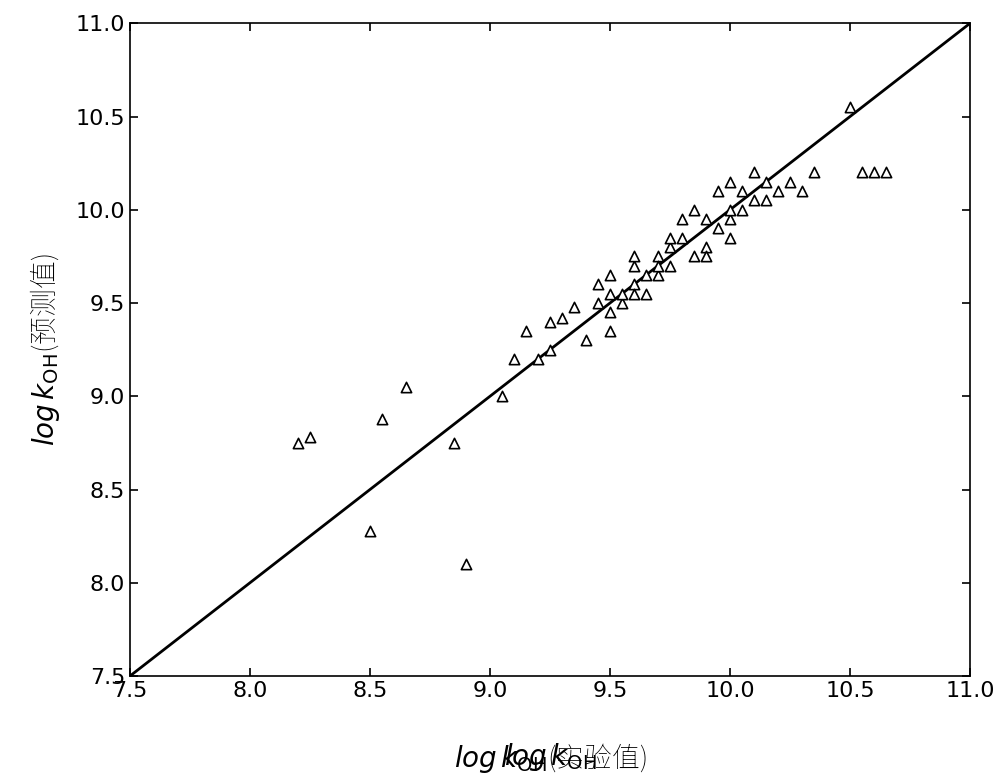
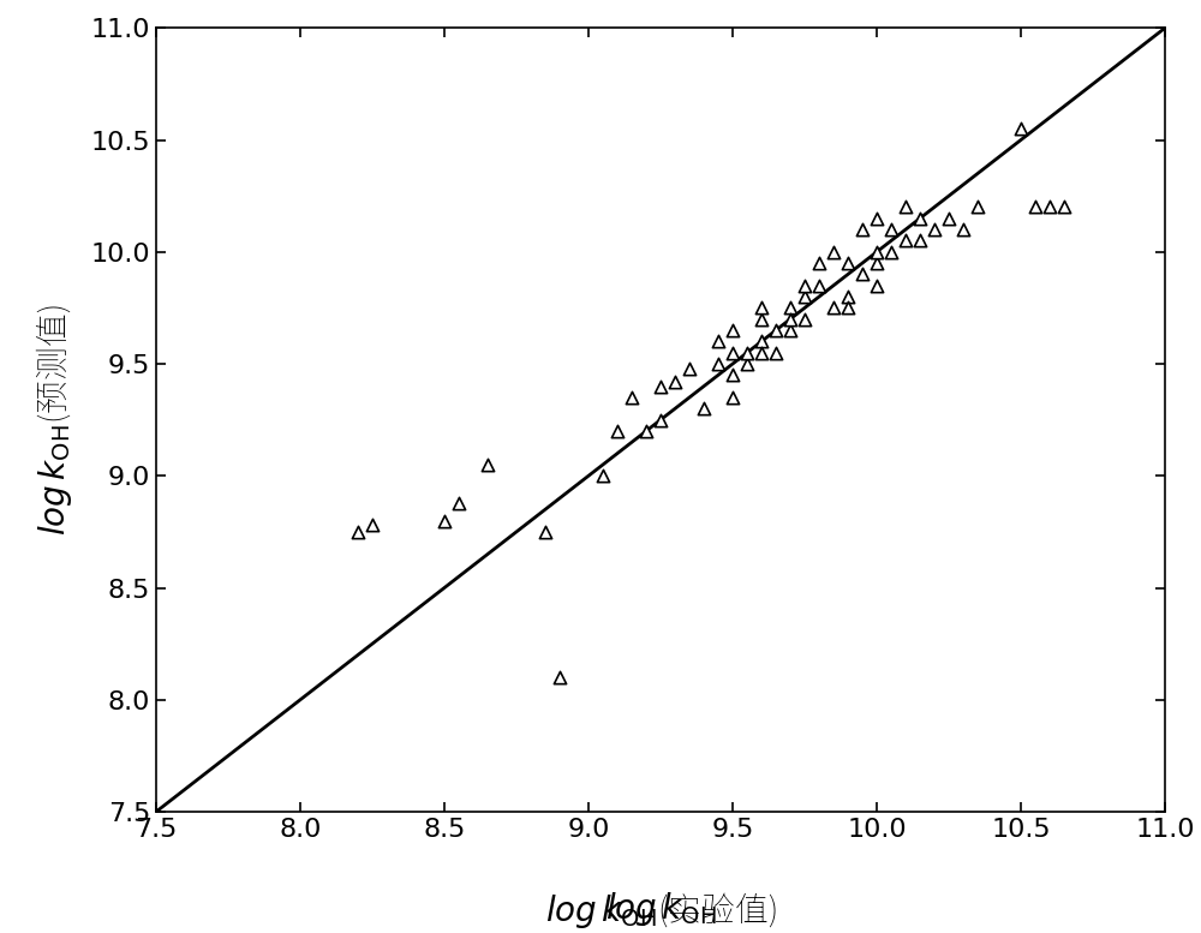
8.5: 8.28 -> 8.80
